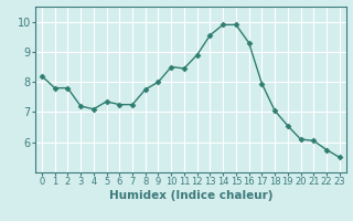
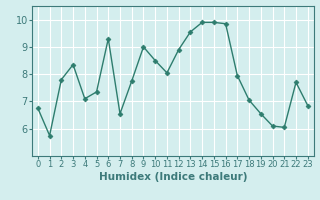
0: 8.20 -> 6.75
1: 7.80 -> 5.75
3: 7.20 -> 8.35
6: 7.25 -> 9.30
7: 7.25 -> 6.55
9: 8.00 -> 9.00
11: 8.45 -> 8.05
16: 9.30 -> 9.85
22: 5.75 -> 7.70
23: 5.50 -> 6.85
